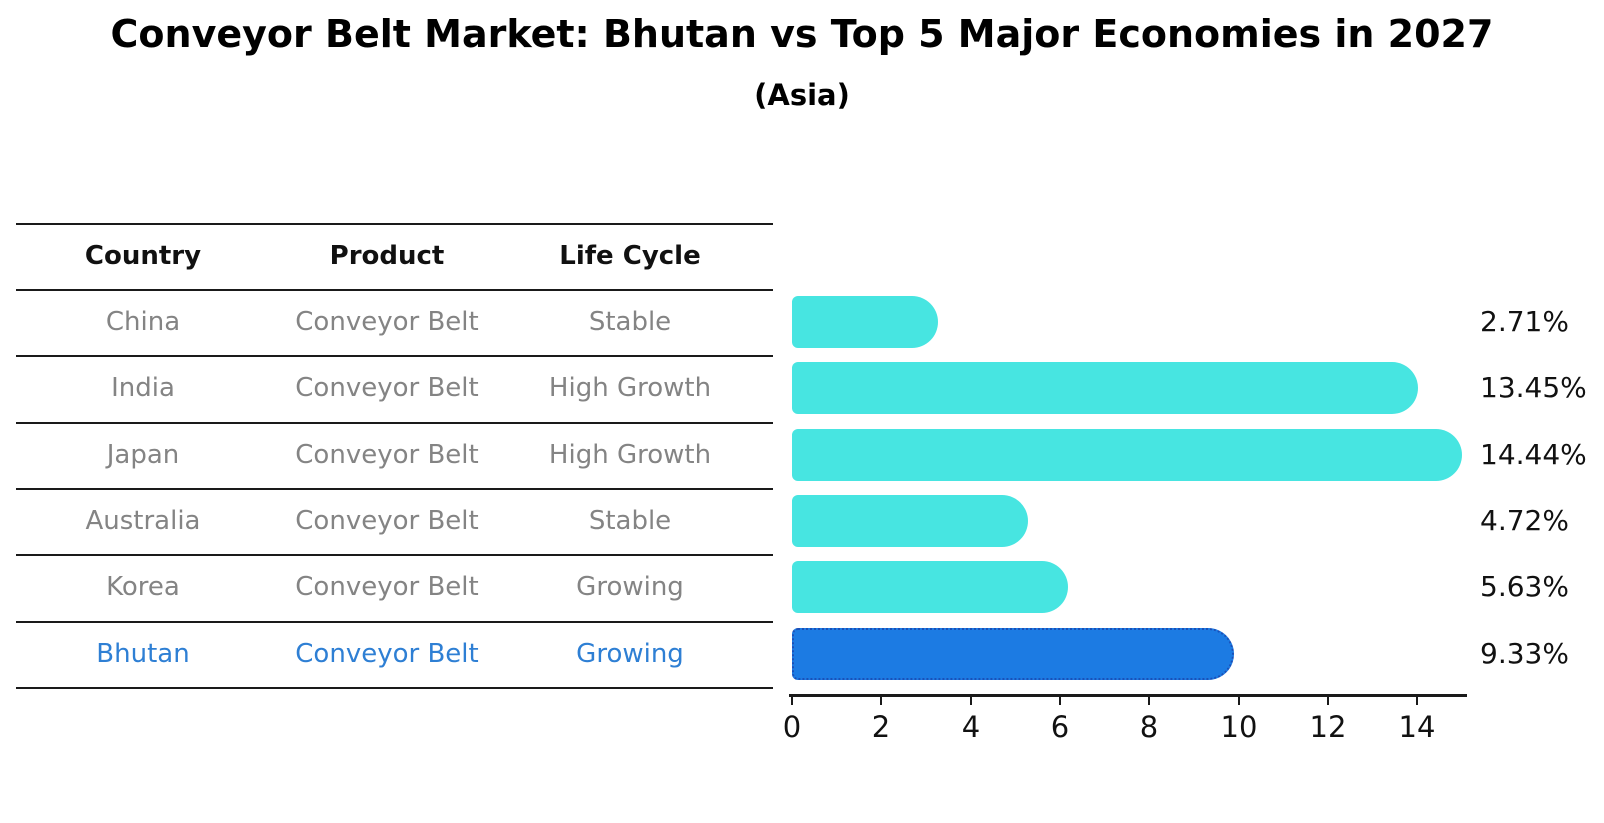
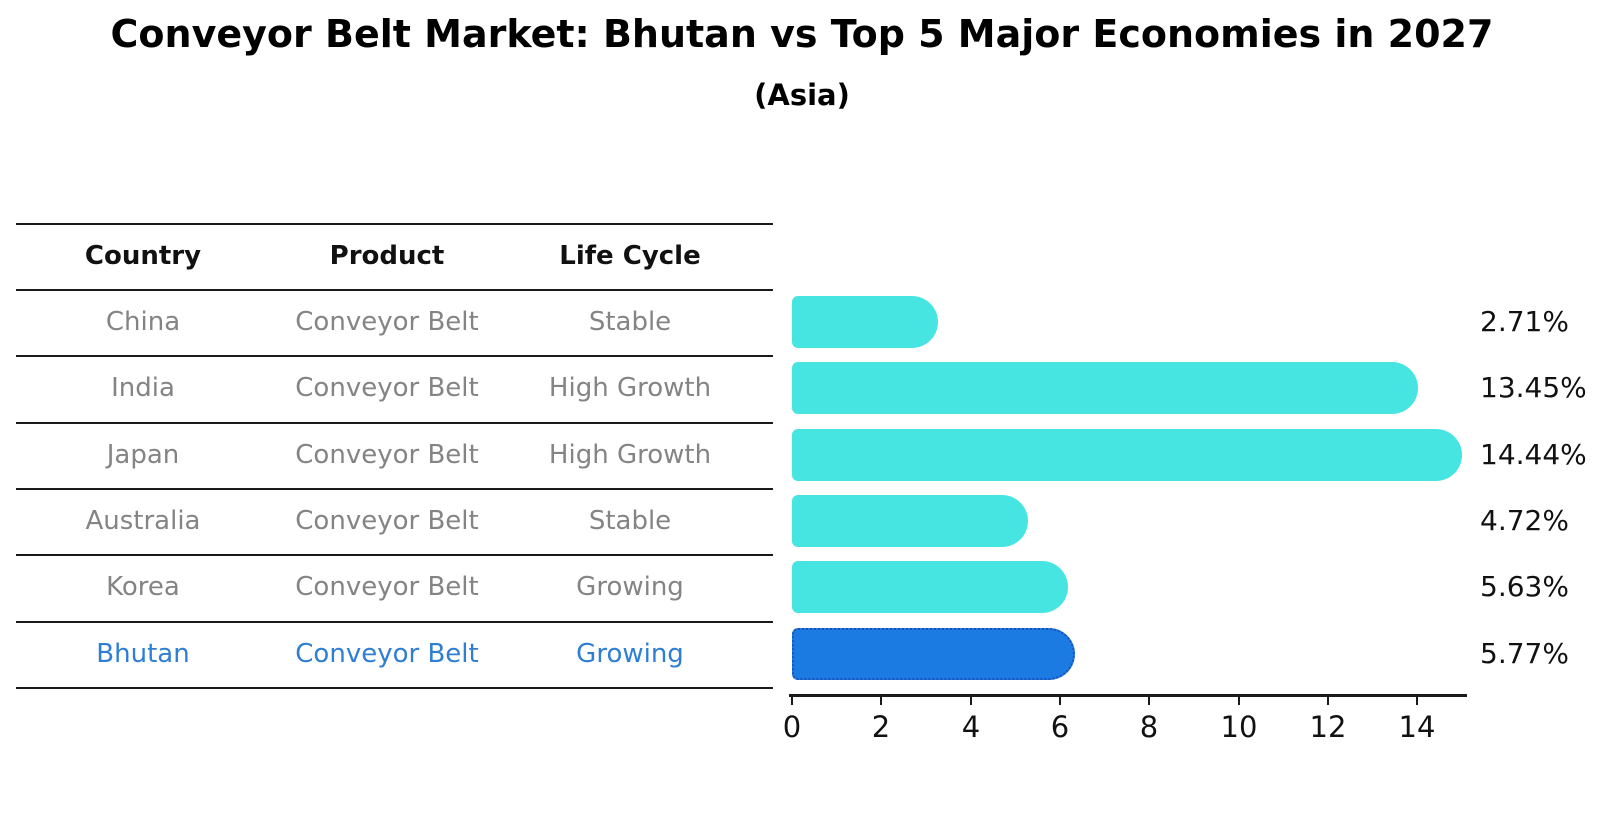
Bhutan: 9.33% -> 5.77%
